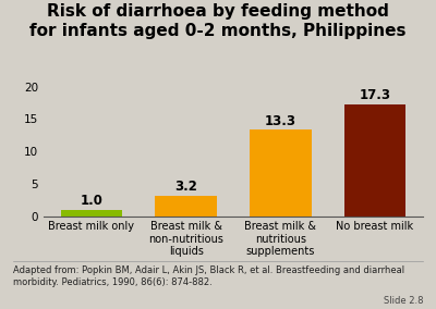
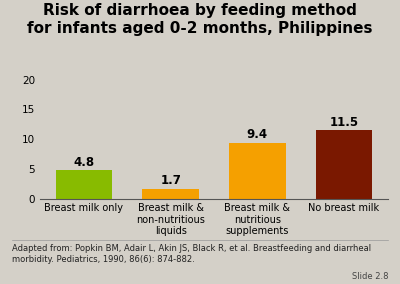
Breast milk only: 1.0 -> 4.8
Breast milk & non-nutritious liquids: 3.2 -> 1.7
Breast milk & nutritious supplements: 13.3 -> 9.4
No breast milk: 17.3 -> 11.5
